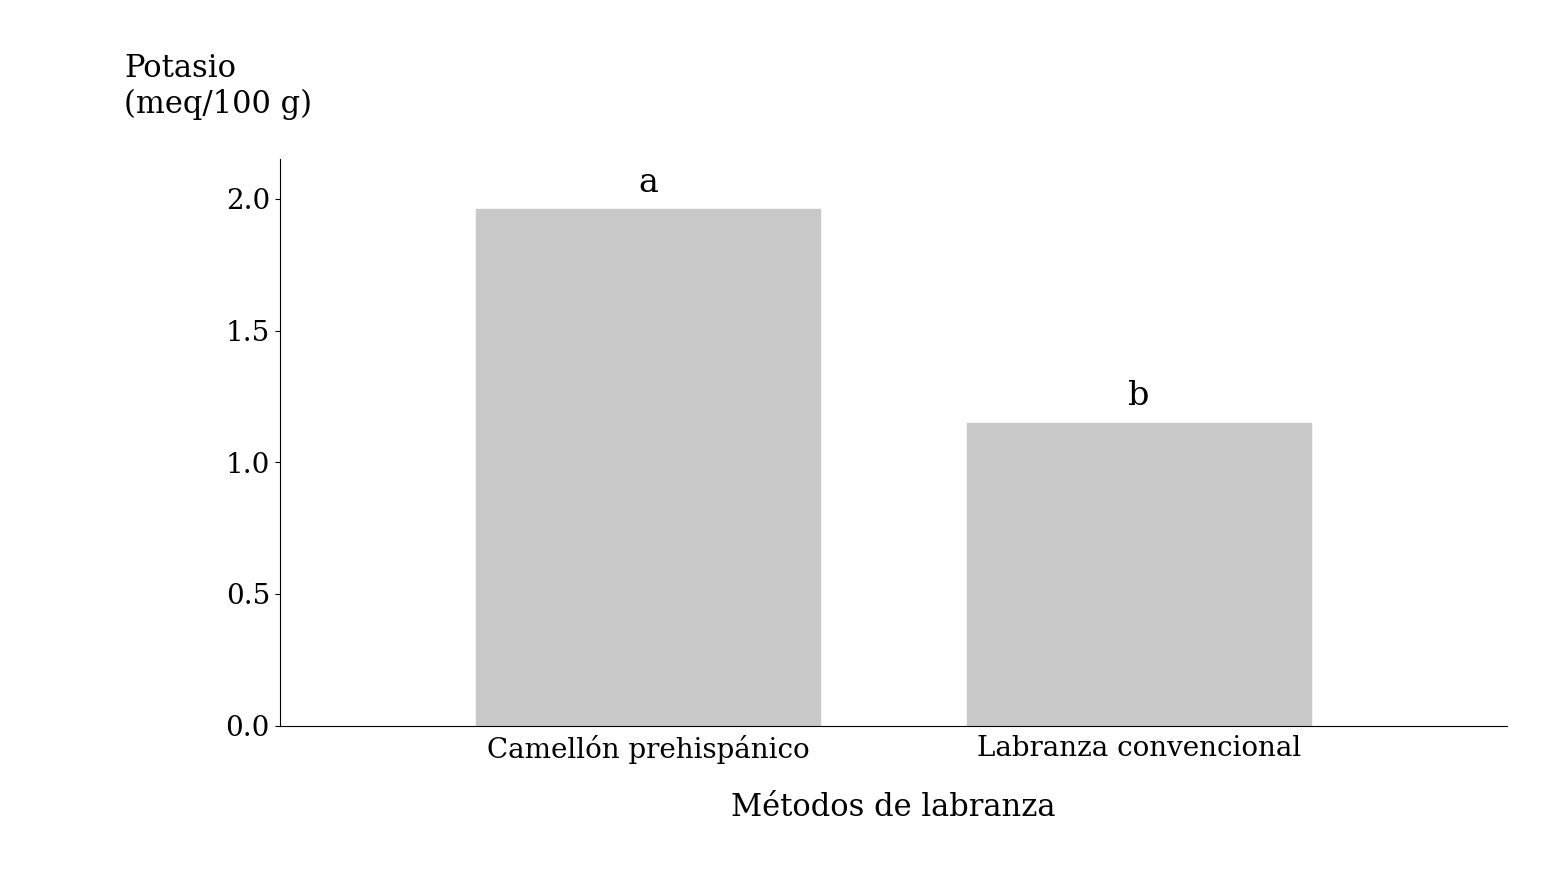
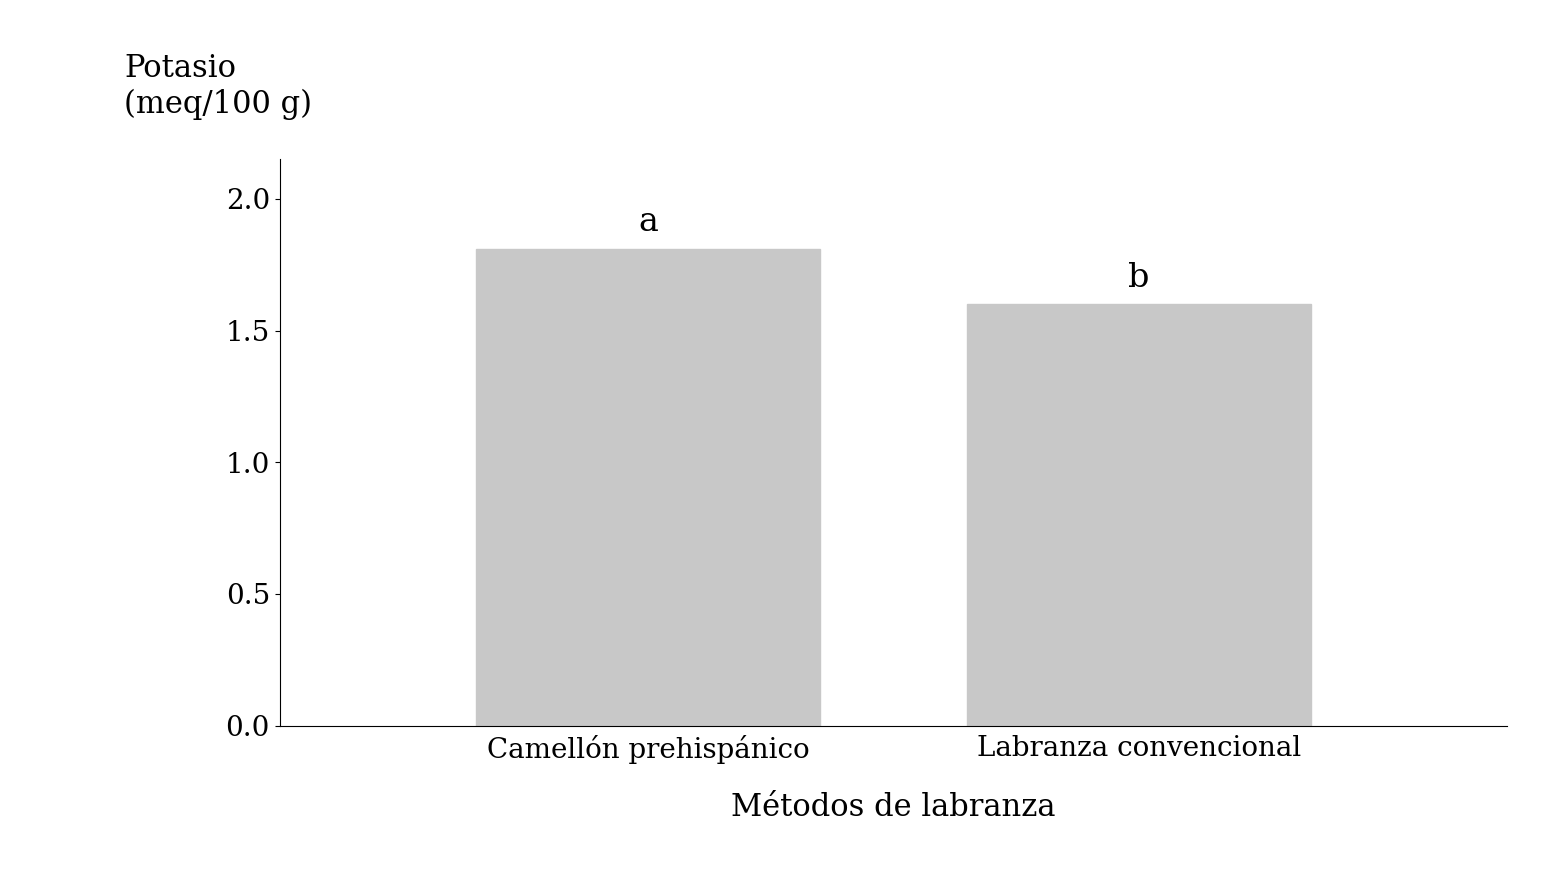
Camellón prehispánico: 1.96 -> 1.81
Labranza convencional: 1.15 -> 1.60
